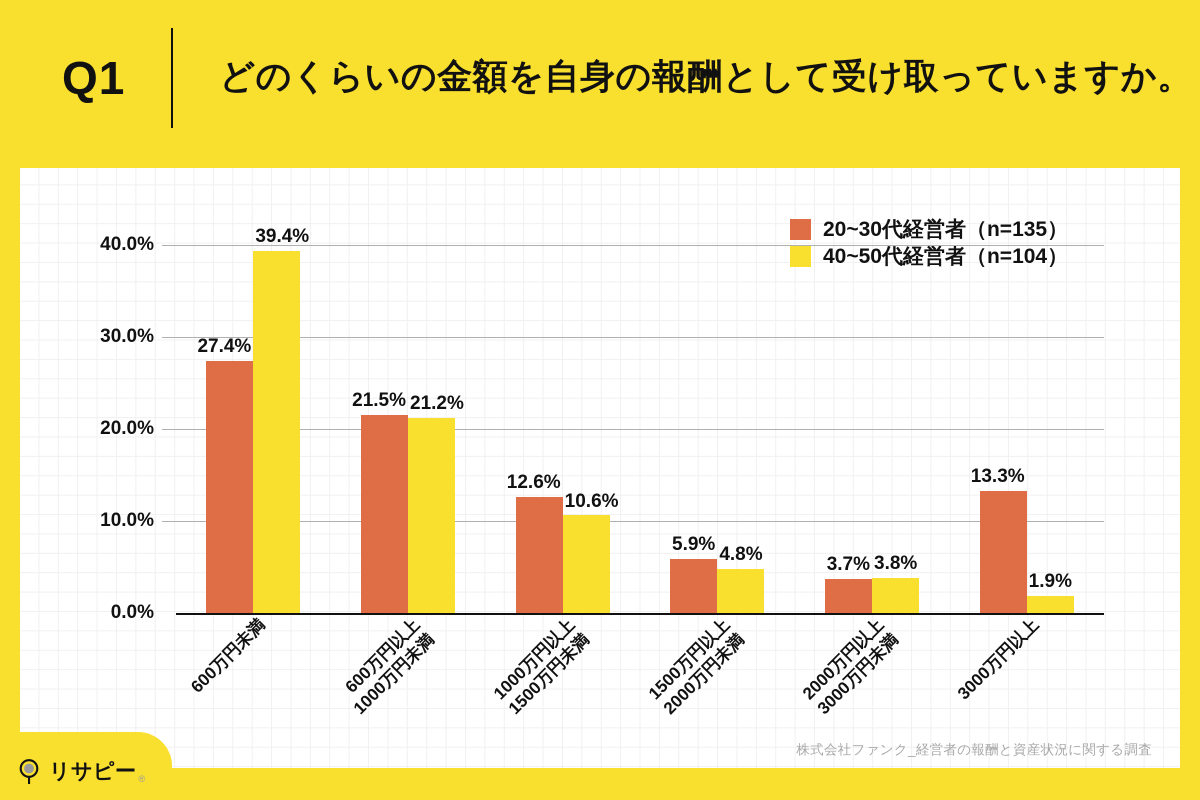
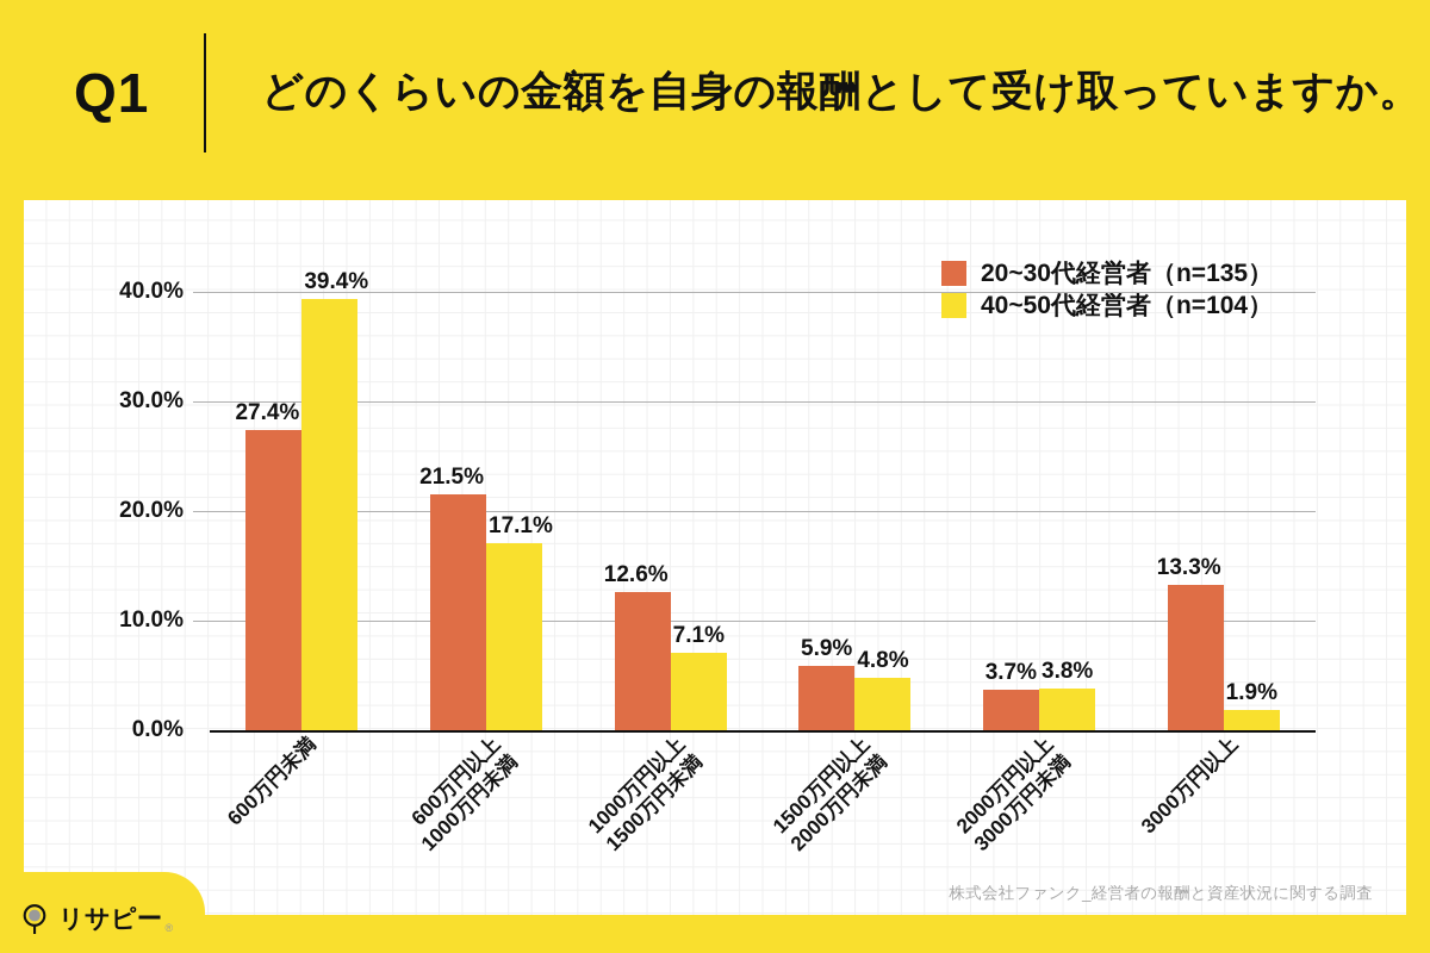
40~50代経営者（n=104）/600万円以上 1000万円未満: 21.2% -> 17.1%
40~50代経営者（n=104）/1000万円以上 1500万円未満: 10.6% -> 7.1%
